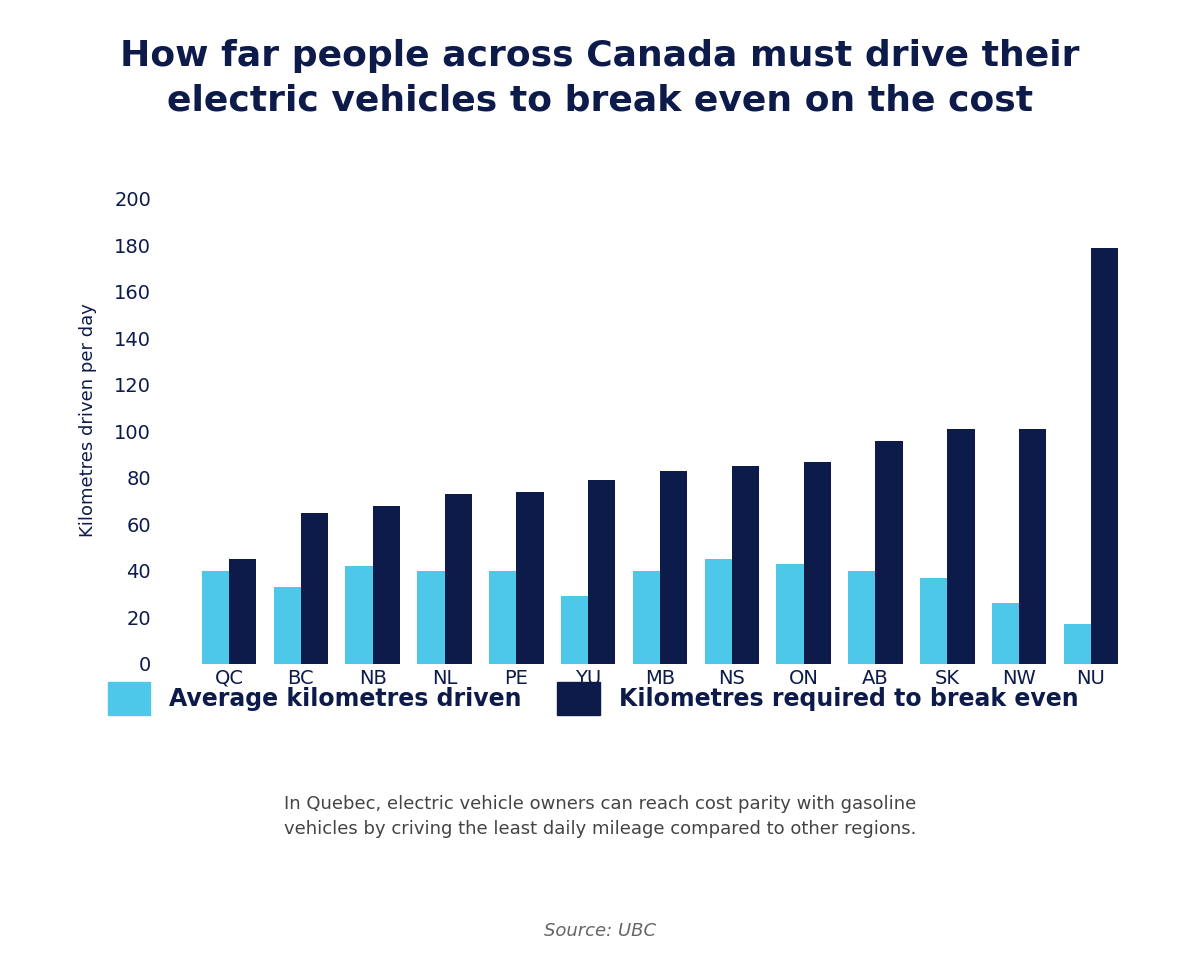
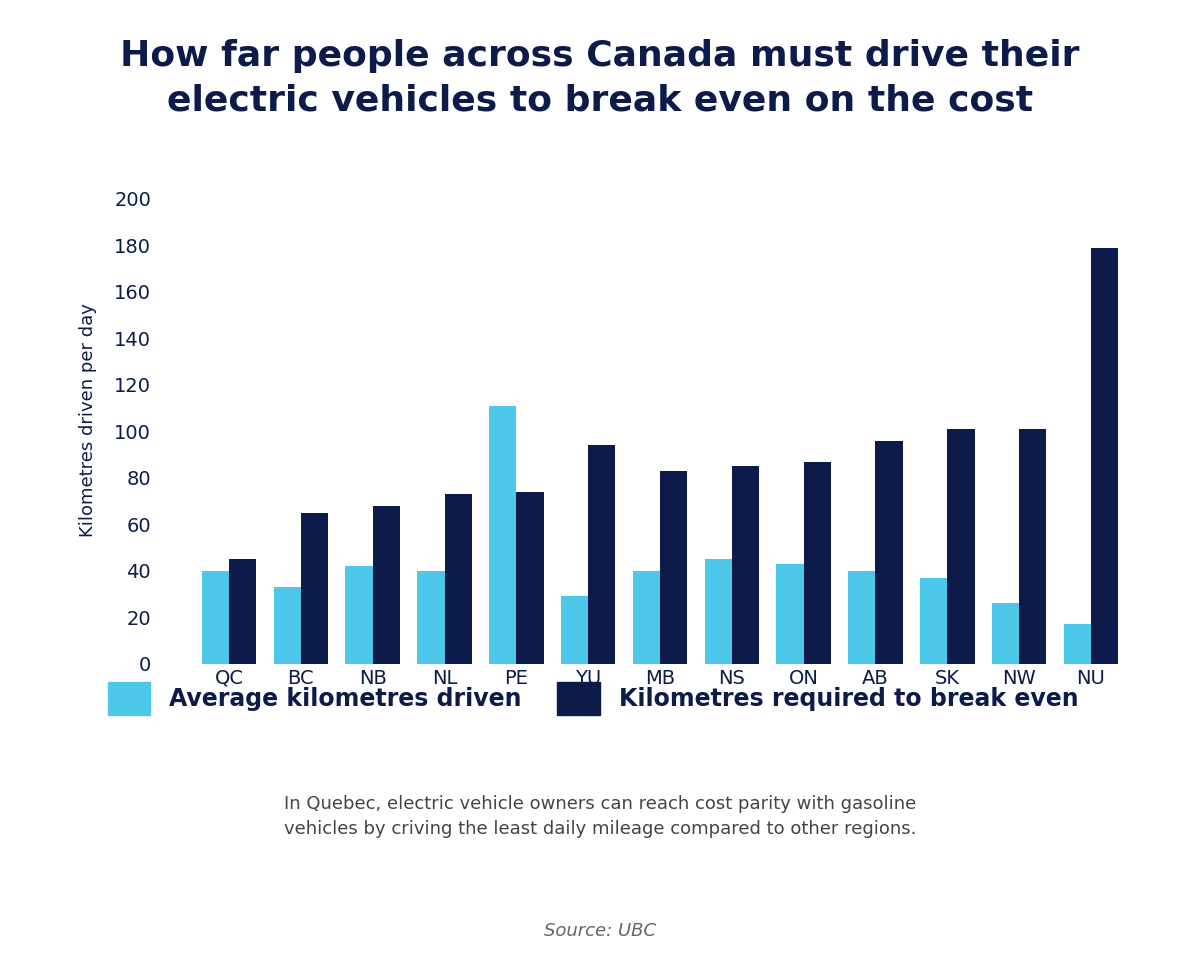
Average kilometres driven/PE: 40 -> 111
Kilometres required to break even/YU: 79 -> 94
